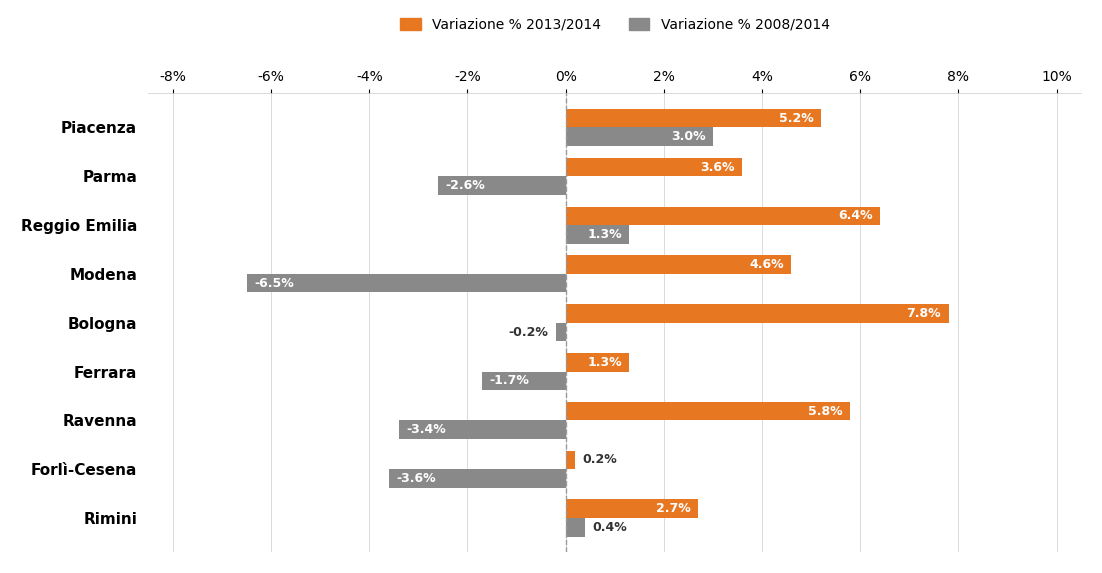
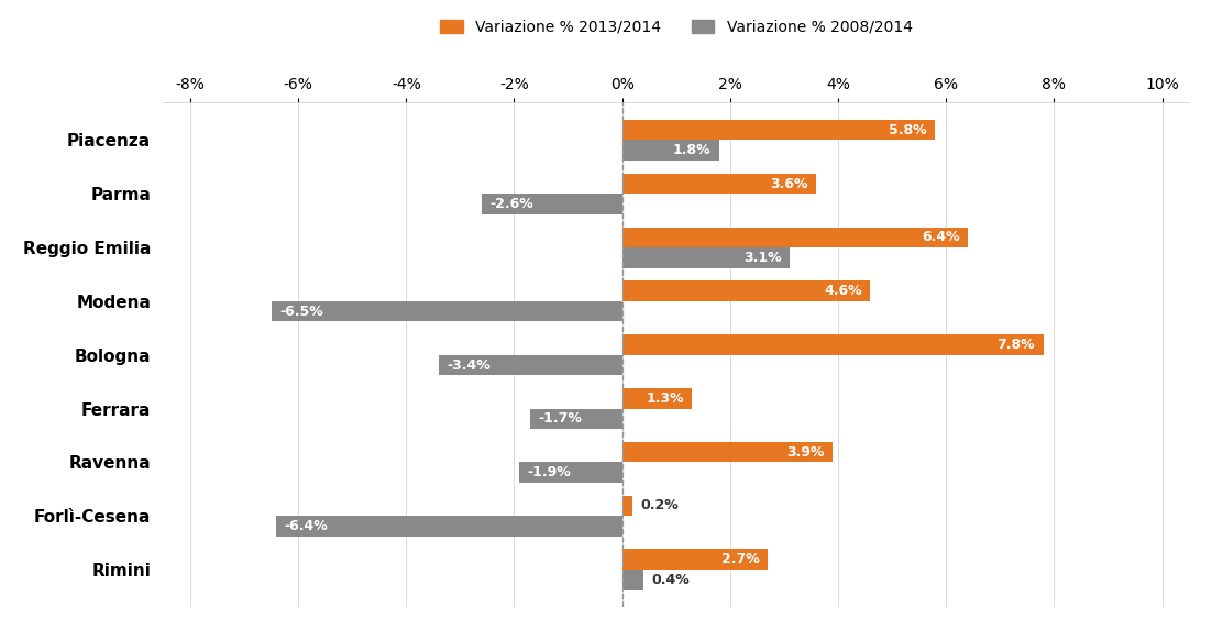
Variazione % 2013/2014/Piacenza: 5.2% -> 5.8%
Variazione % 2008/2014/Piacenza: 3.0% -> 1.8%
Variazione % 2008/2014/Reggio Emilia: 1.3% -> 3.1%
Variazione % 2008/2014/Bologna: -0.2% -> -3.4%
Variazione % 2013/2014/Ravenna: 5.8% -> 3.9%
Variazione % 2008/2014/Ravenna: -3.4% -> -1.9%
Variazione % 2008/2014/Forlì-Cesena: -3.6% -> -6.4%
